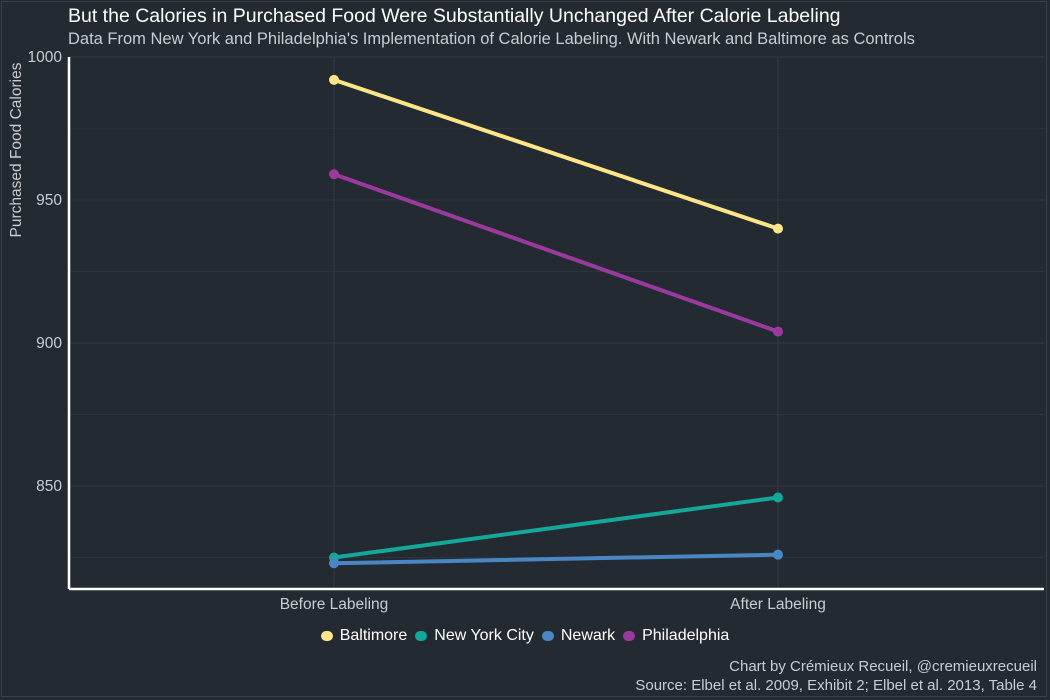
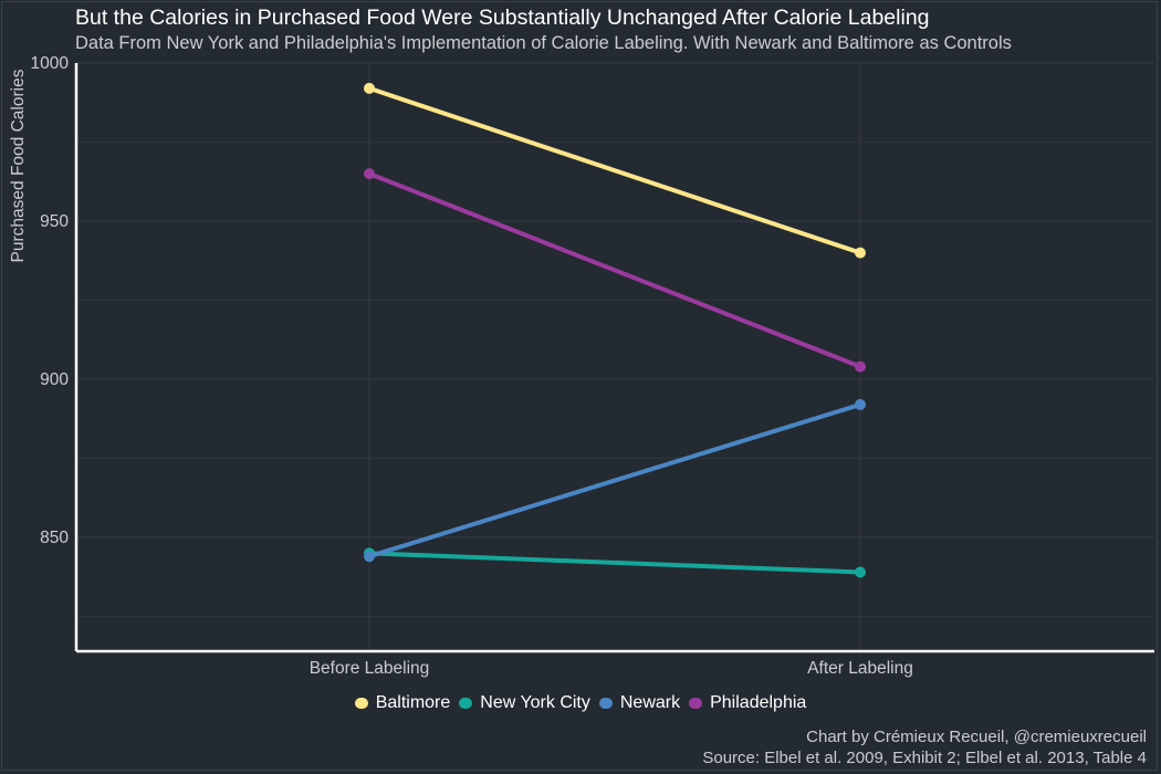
New York City/Before Labeling: 825 -> 845
Newark/Before Labeling: 823 -> 844
Philadelphia/Before Labeling: 959 -> 965
New York City/After Labeling: 846 -> 839
Newark/After Labeling: 826 -> 892
